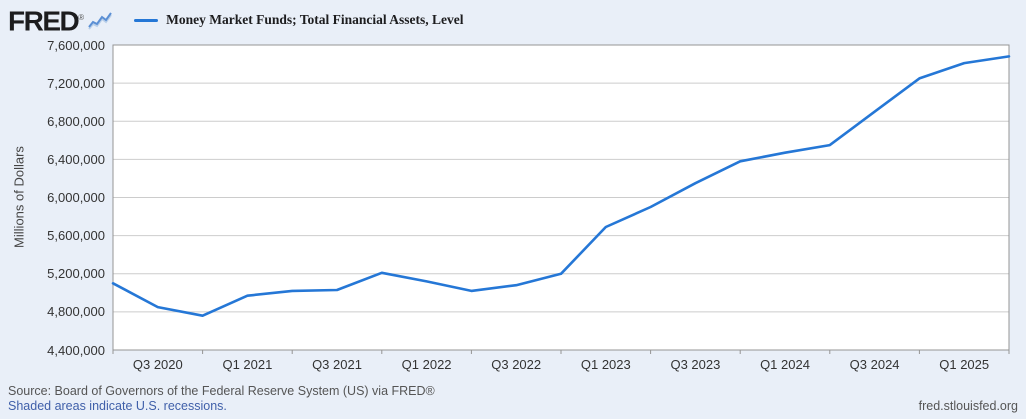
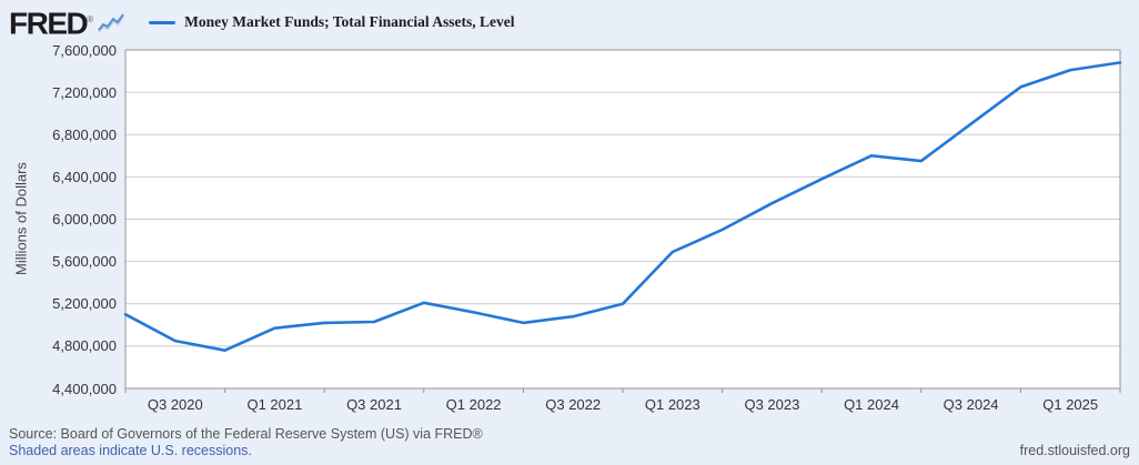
Q1 2024: 6500000 -> 6600000
